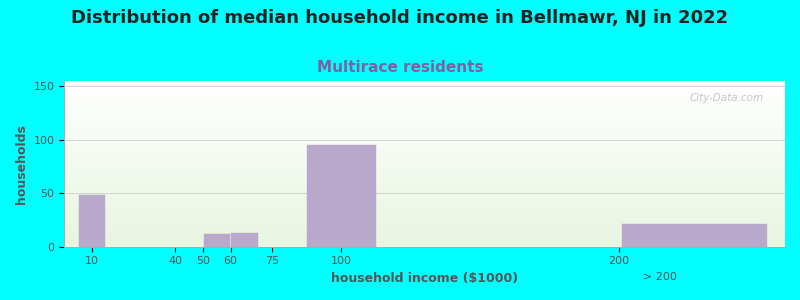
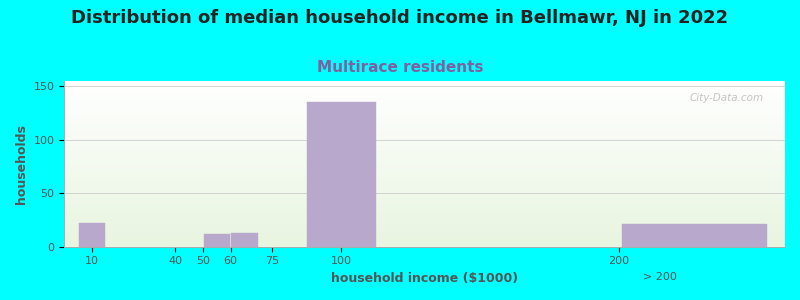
10: 48 -> 22
100: 95 -> 135
